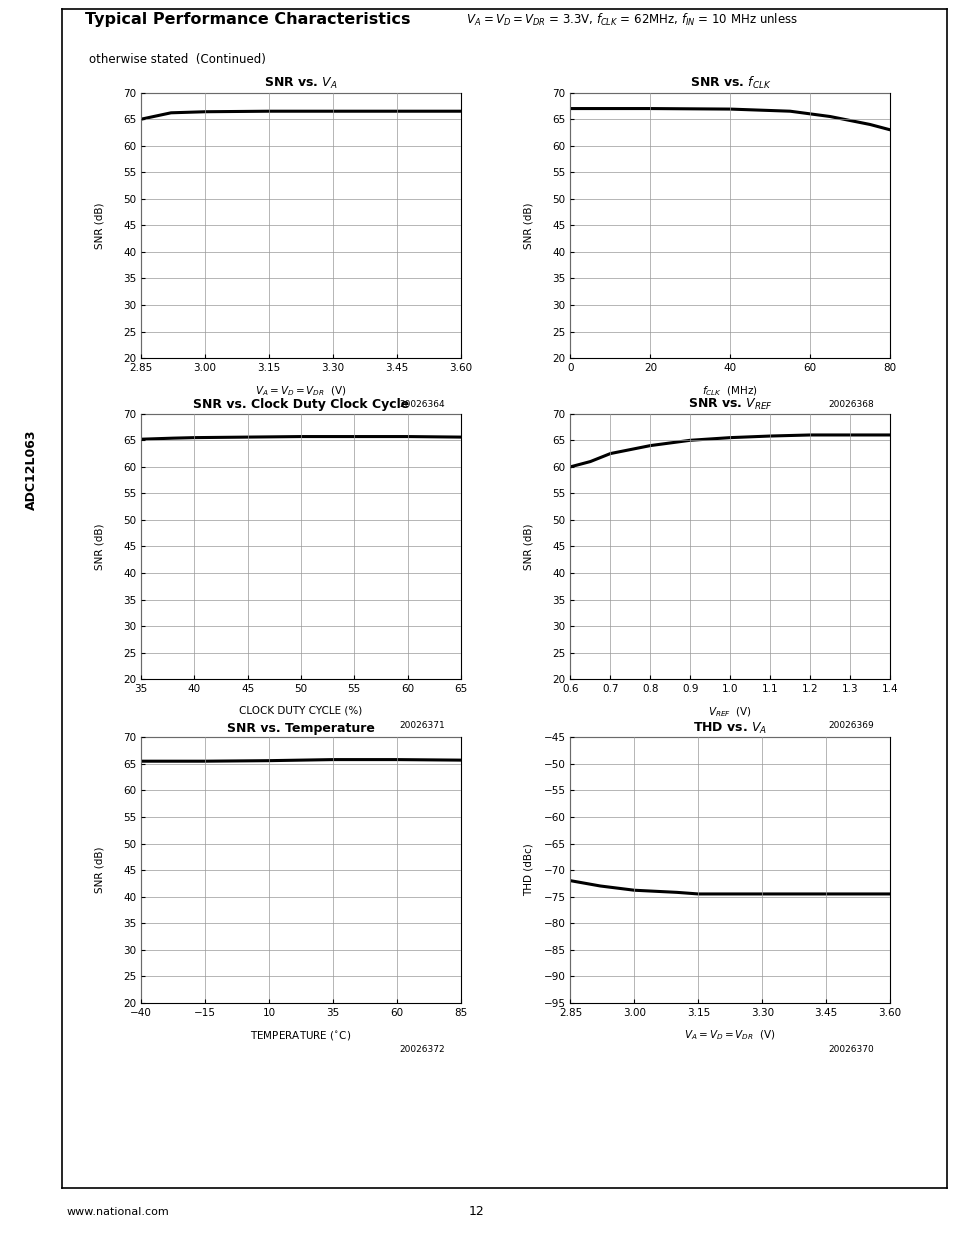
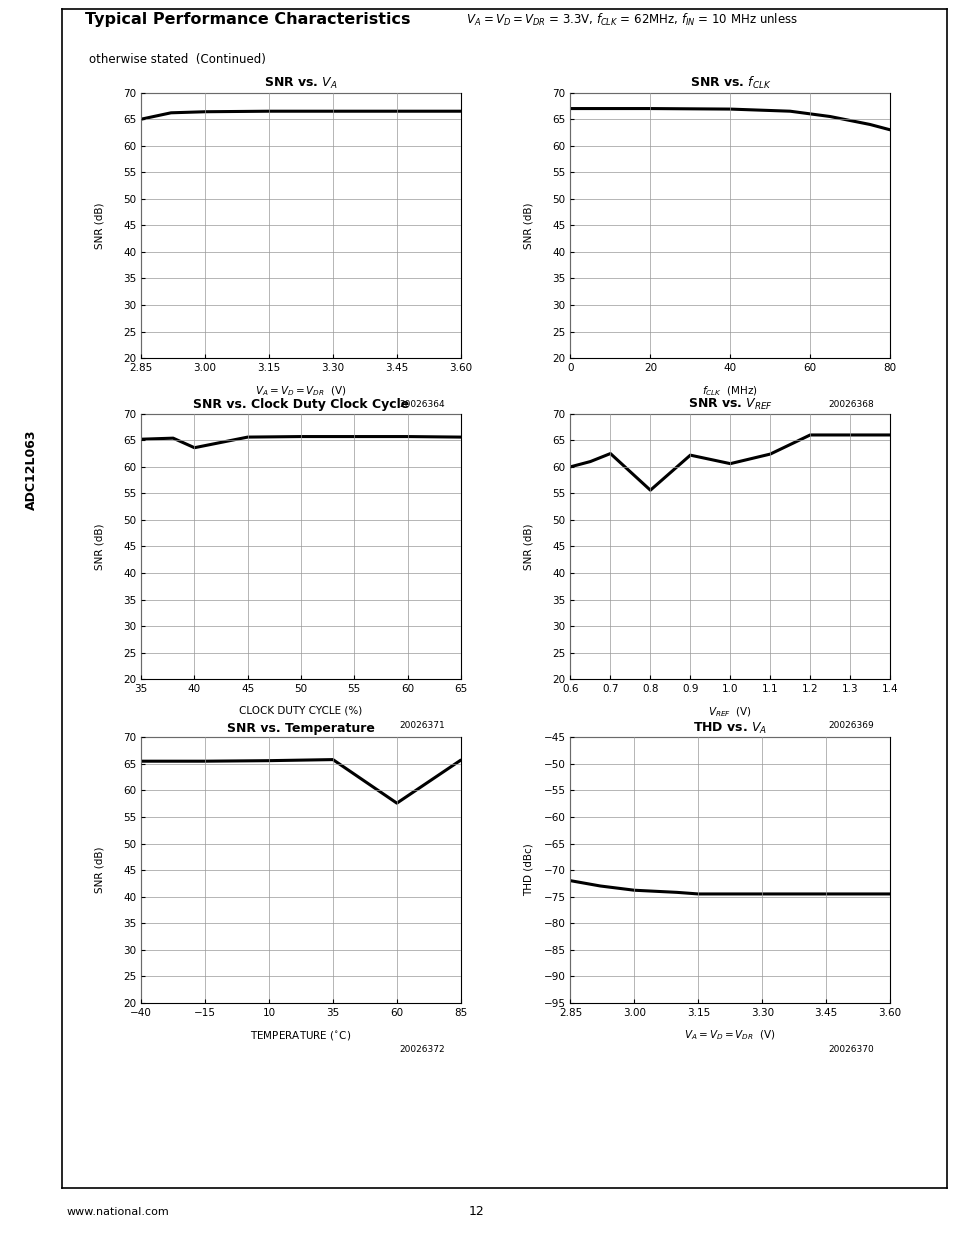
SNR vs. Clock Duty Clock Cycle/40: 65.5 -> 63.6
0.8: 64.0 -> 55.6
0.9: 65.0 -> 62.2
1.0: 65.5 -> 60.6
1.1: 65.8 -> 62.4
SNR vs. Temperature/60: 65.8 -> 57.6
